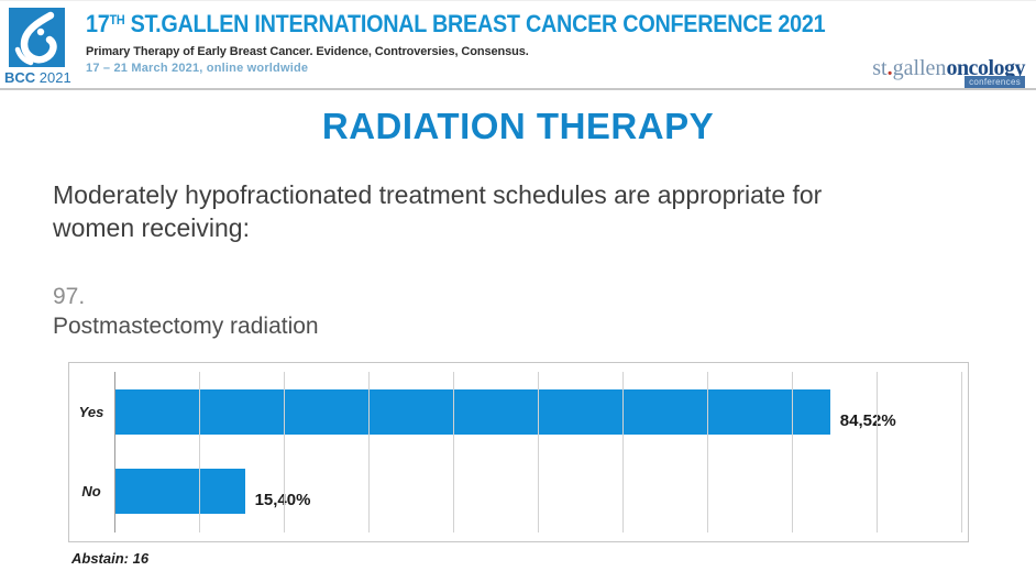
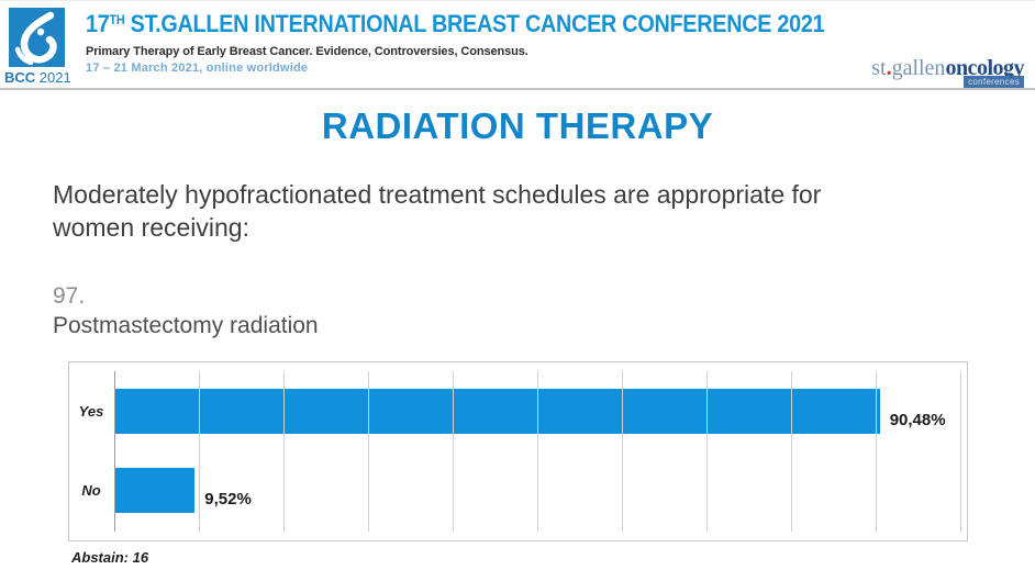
Yes: 84,52% -> 90,48%
No: 15,40% -> 9,52%
